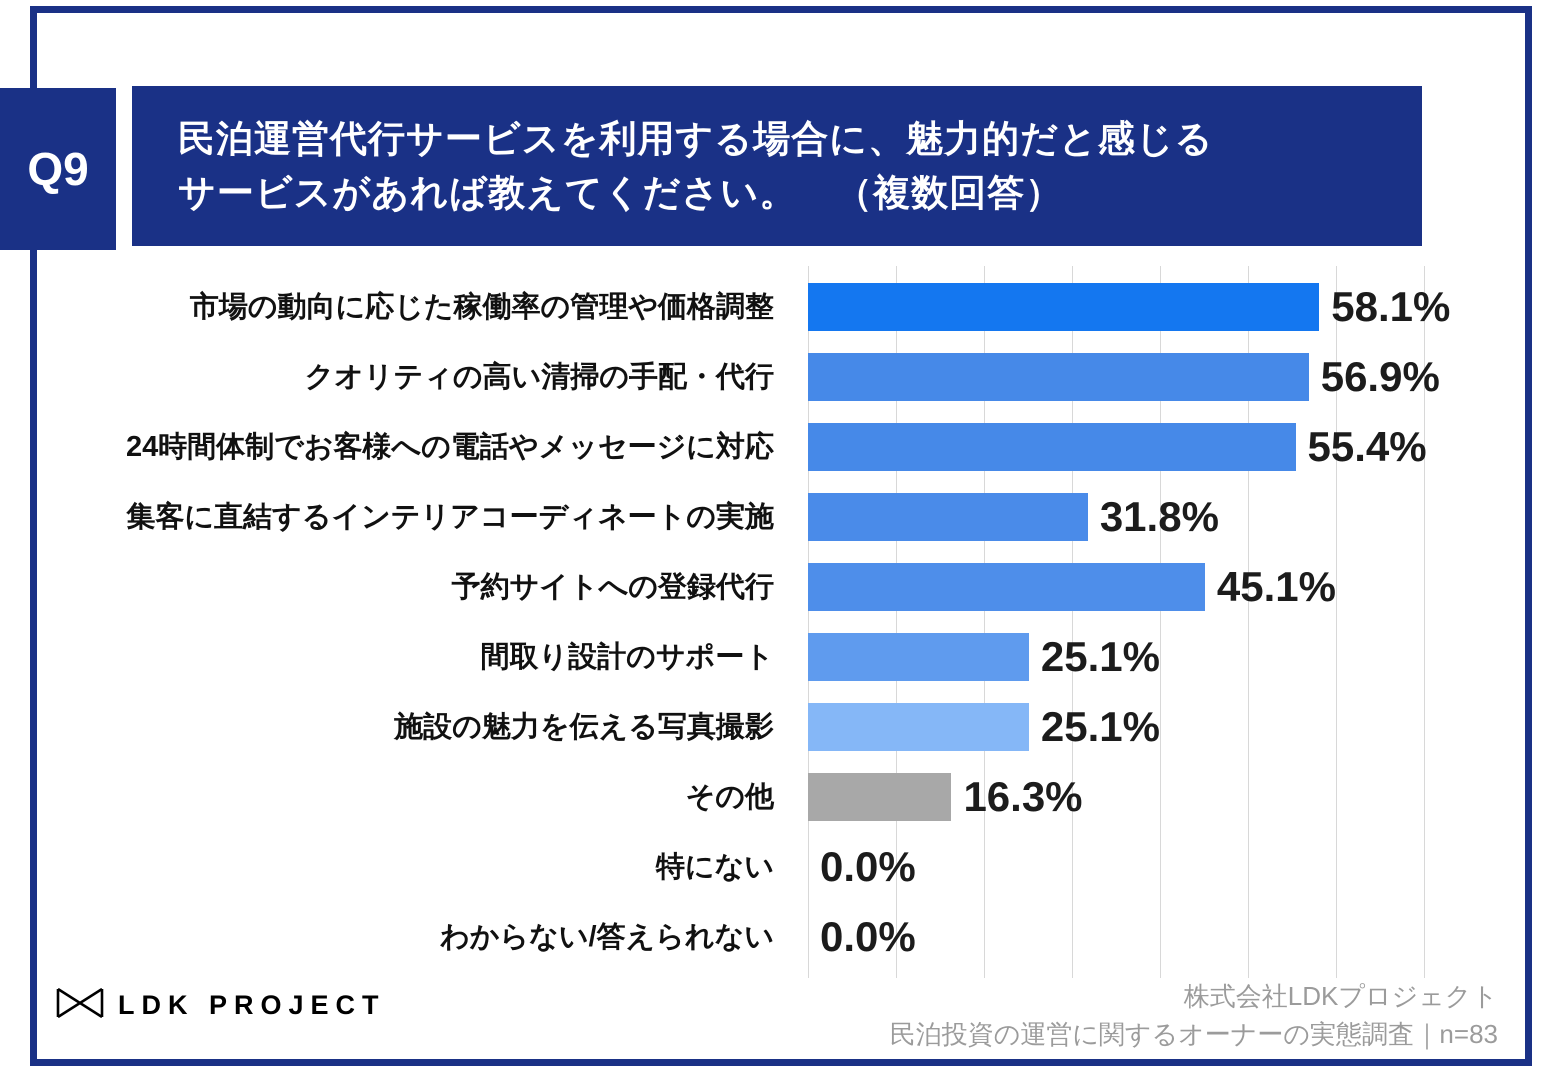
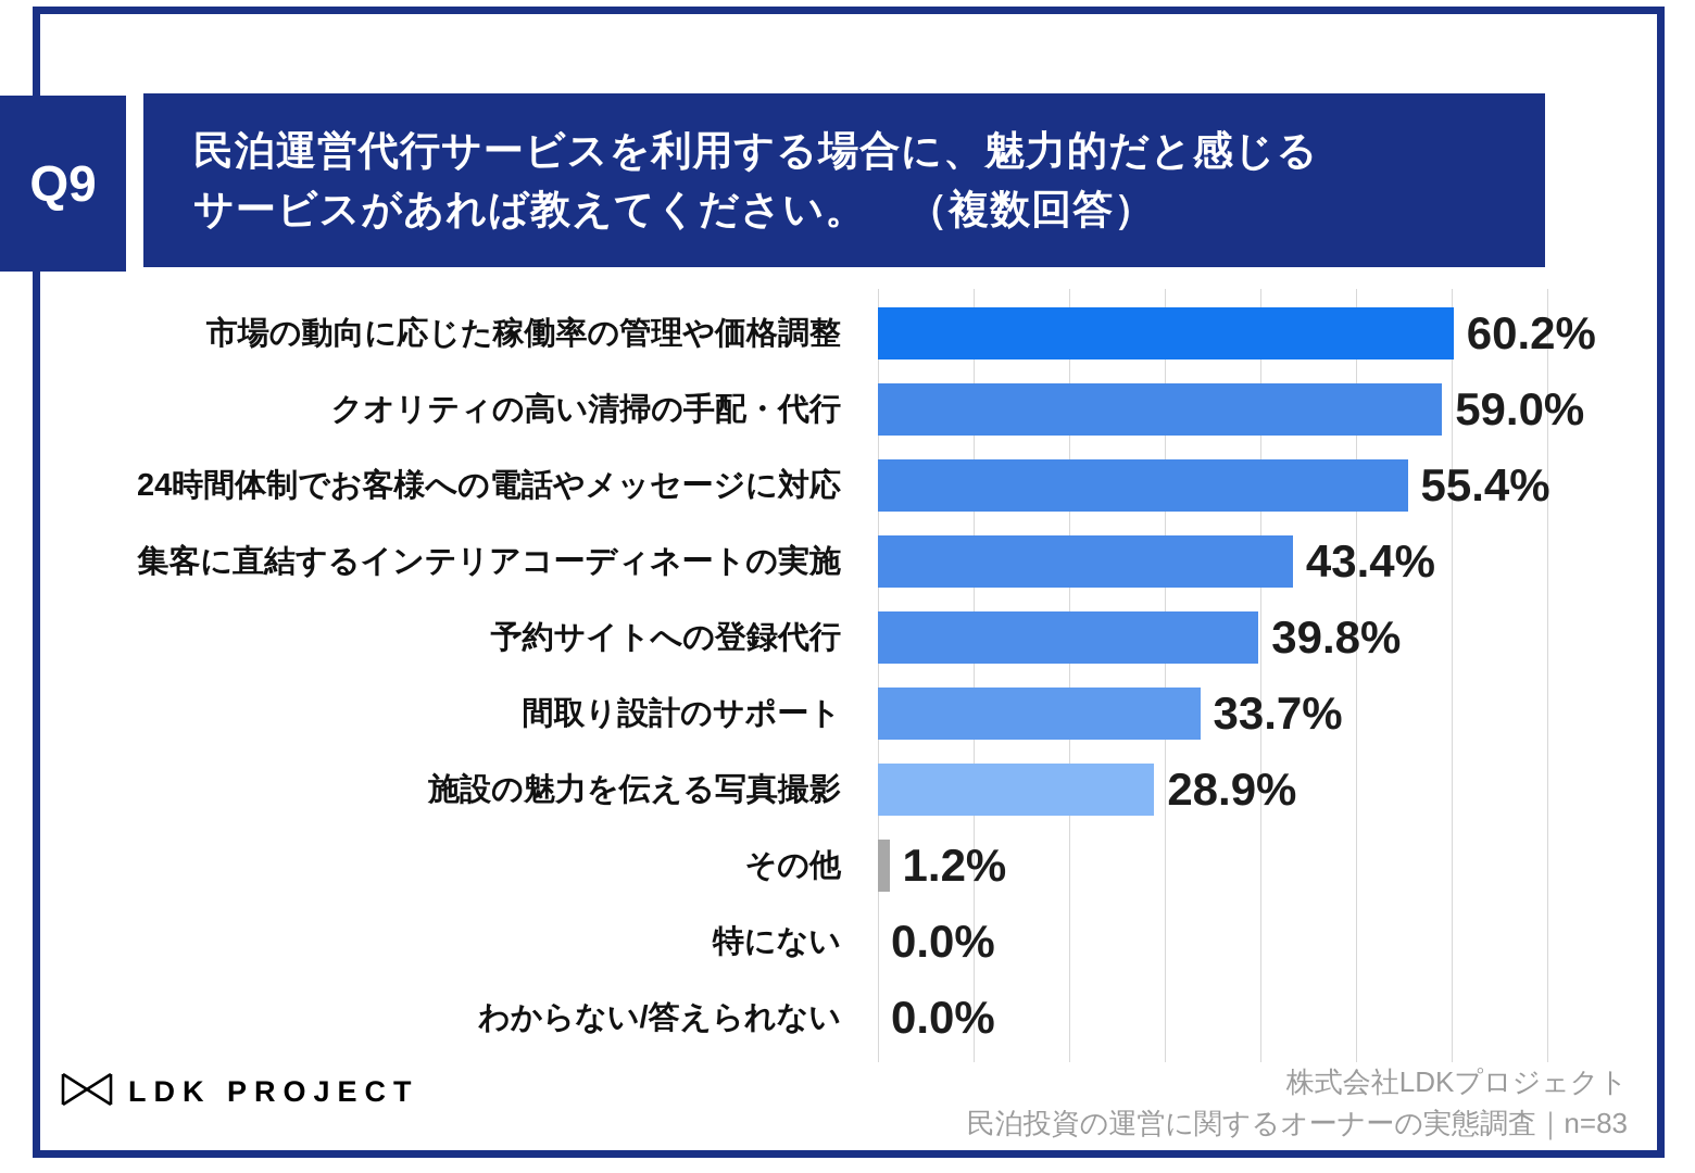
市場の動向に応じた稼働率の管理や価格調整: 58.1% -> 60.2%
クオリティの高い清掃の手配・代行: 56.9% -> 59.0%
集客に直結するインテリアコーディネートの実施: 31.8% -> 43.4%
予約サイトへの登録代行: 45.1% -> 39.8%
間取り設計のサポート: 25.1% -> 33.7%
施設の魅力を伝える写真撮影: 25.1% -> 28.9%
その他: 16.3% -> 1.2%
